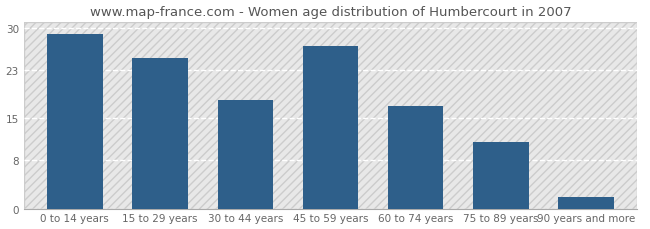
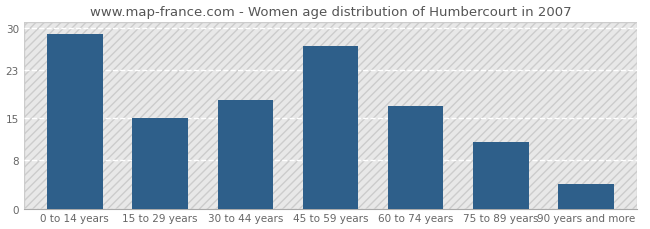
15 to 29 years: 25 -> 15
90 years and more: 2 -> 4
